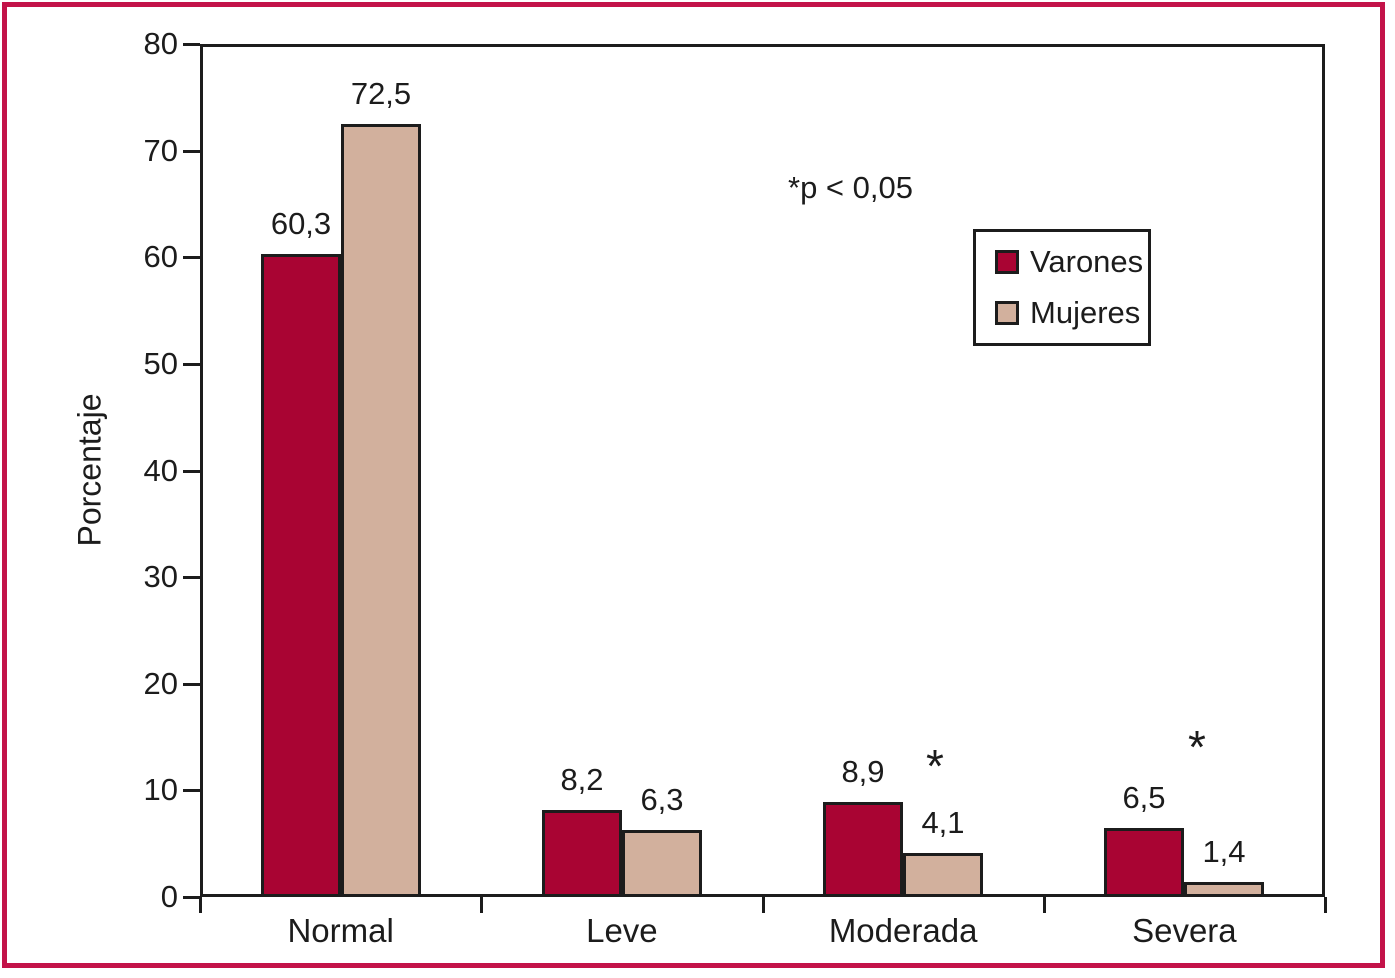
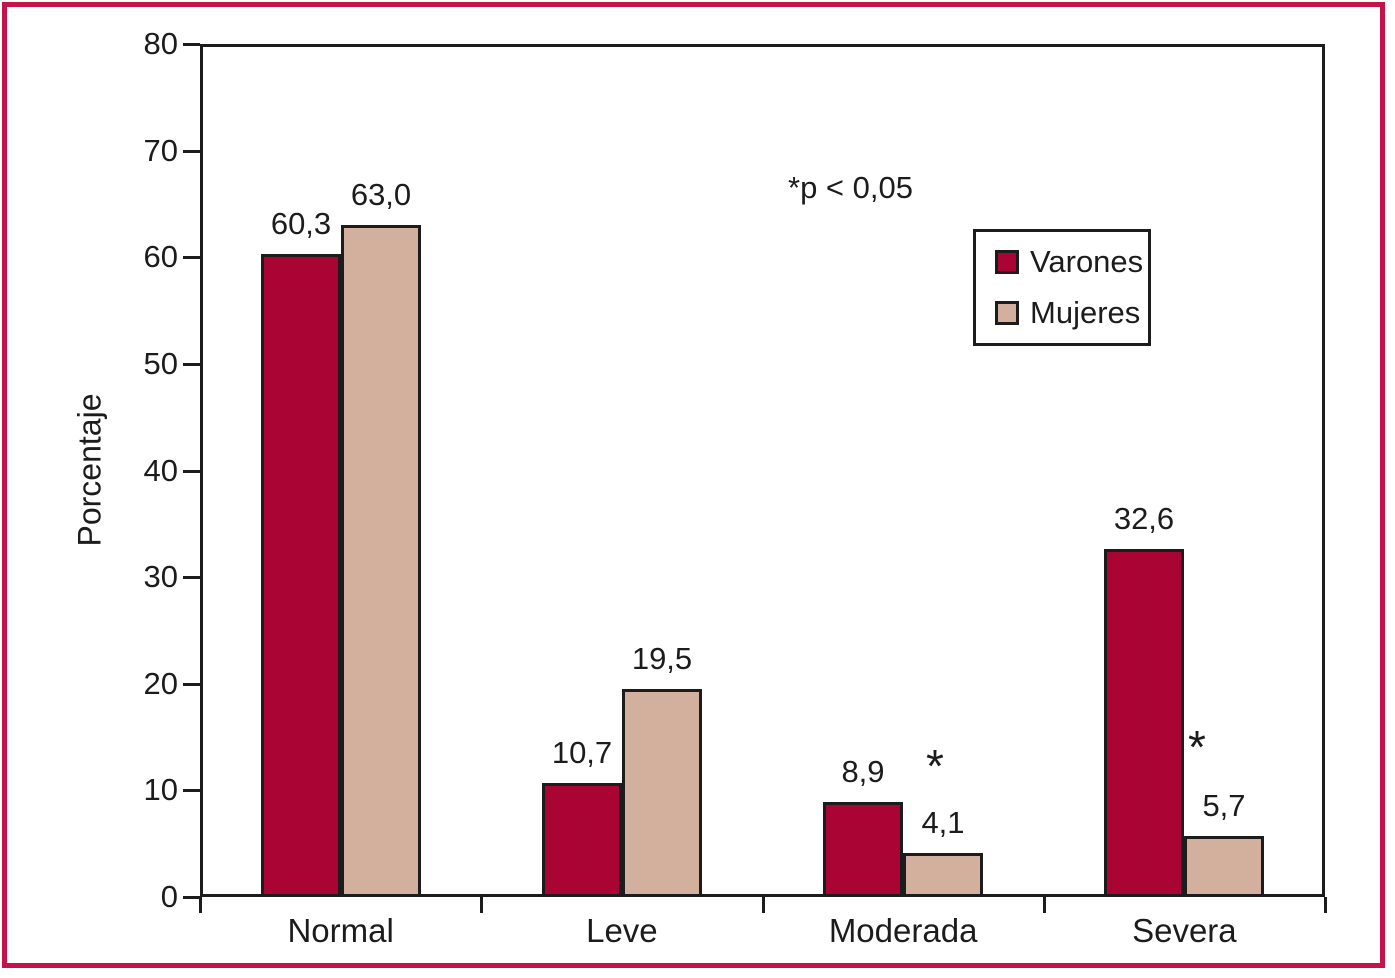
Mujeres/Normal: 72,5 -> 63,0
Varones/Leve: 8,2 -> 10,7
Mujeres/Leve: 6,3 -> 19,5
Varones/Severa: 6,5 -> 32,6
Mujeres/Severa: 1,4 -> 5,7
